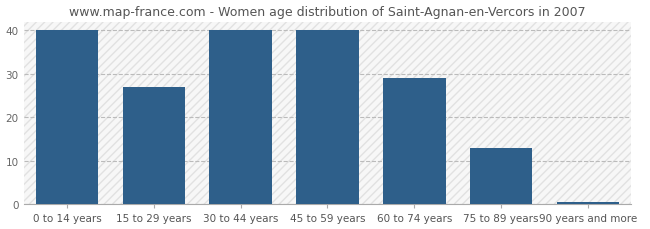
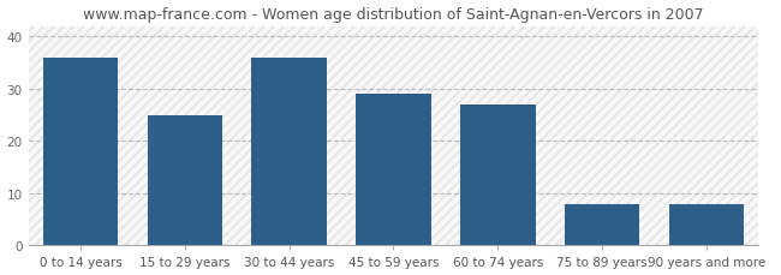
0 to 14 years: 40.0 -> 36.0
15 to 29 years: 27.0 -> 25.0
30 to 44 years: 40.0 -> 36.0
45 to 59 years: 40.0 -> 29.0
60 to 74 years: 29.0 -> 27.0
75 to 89 years: 13.0 -> 8.0
90 years and more: 0.5 -> 8.0
